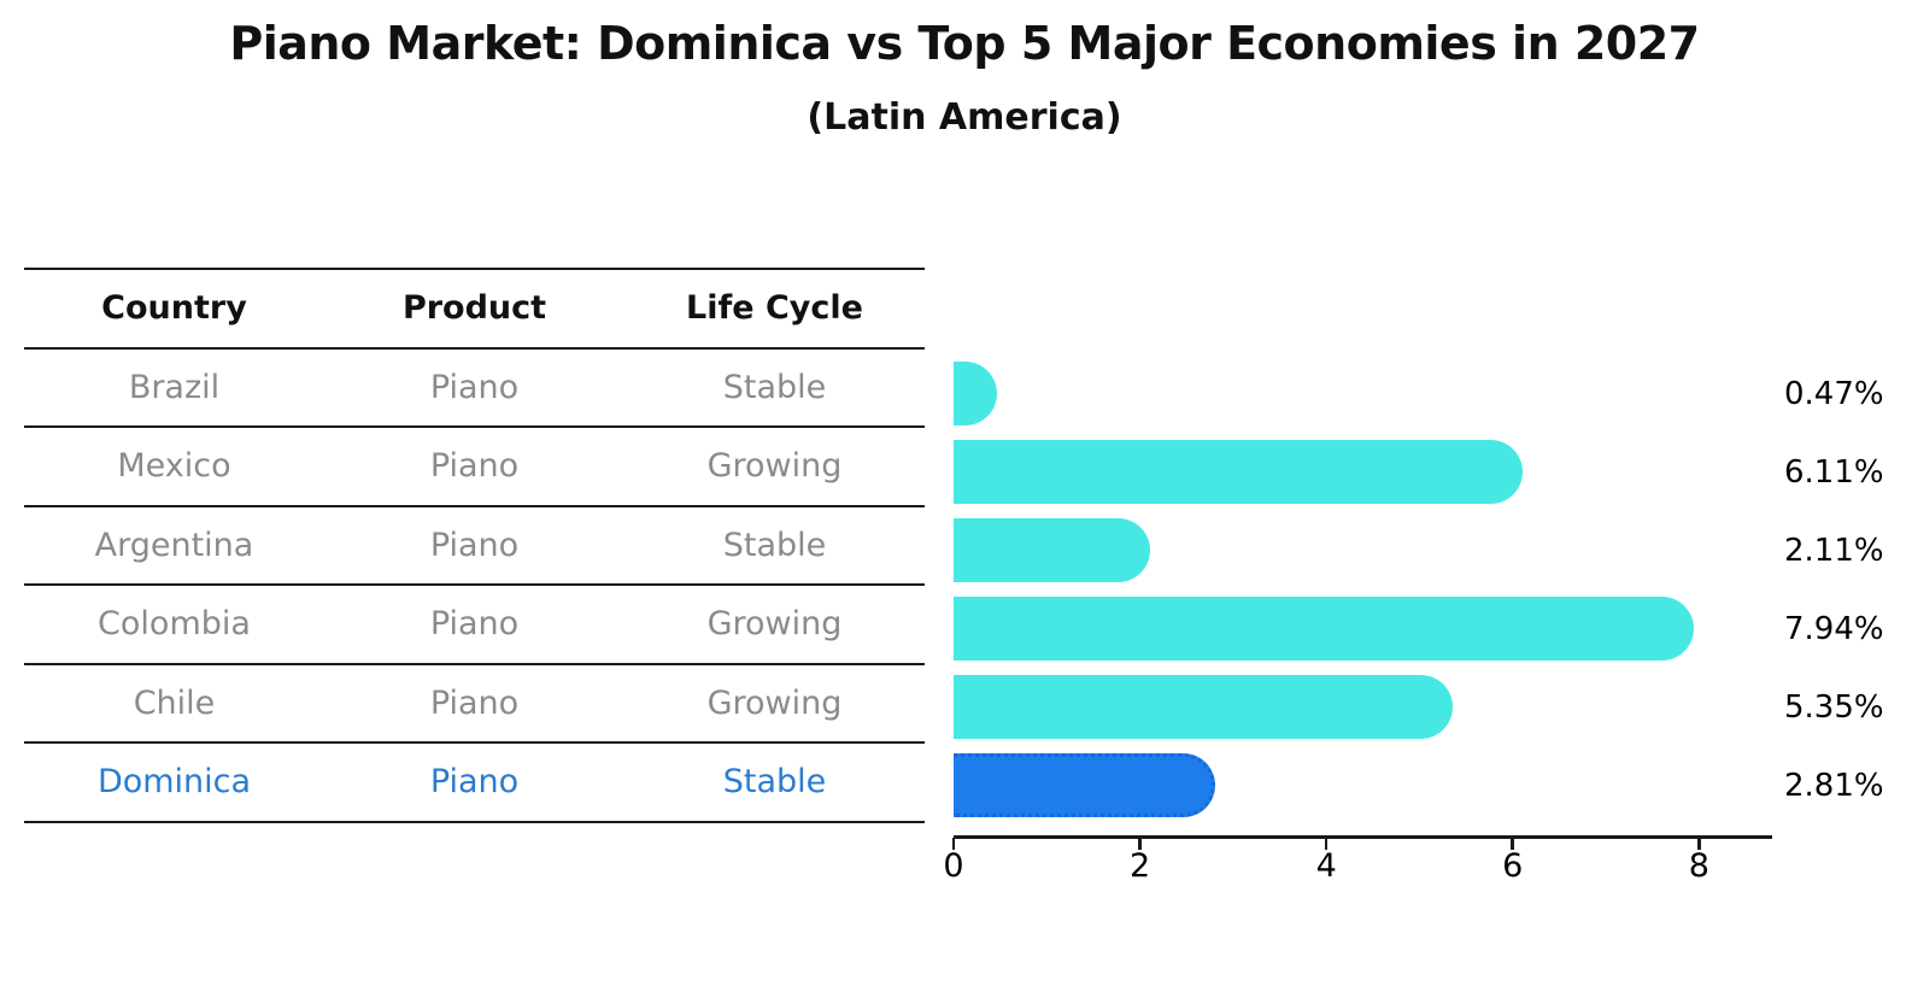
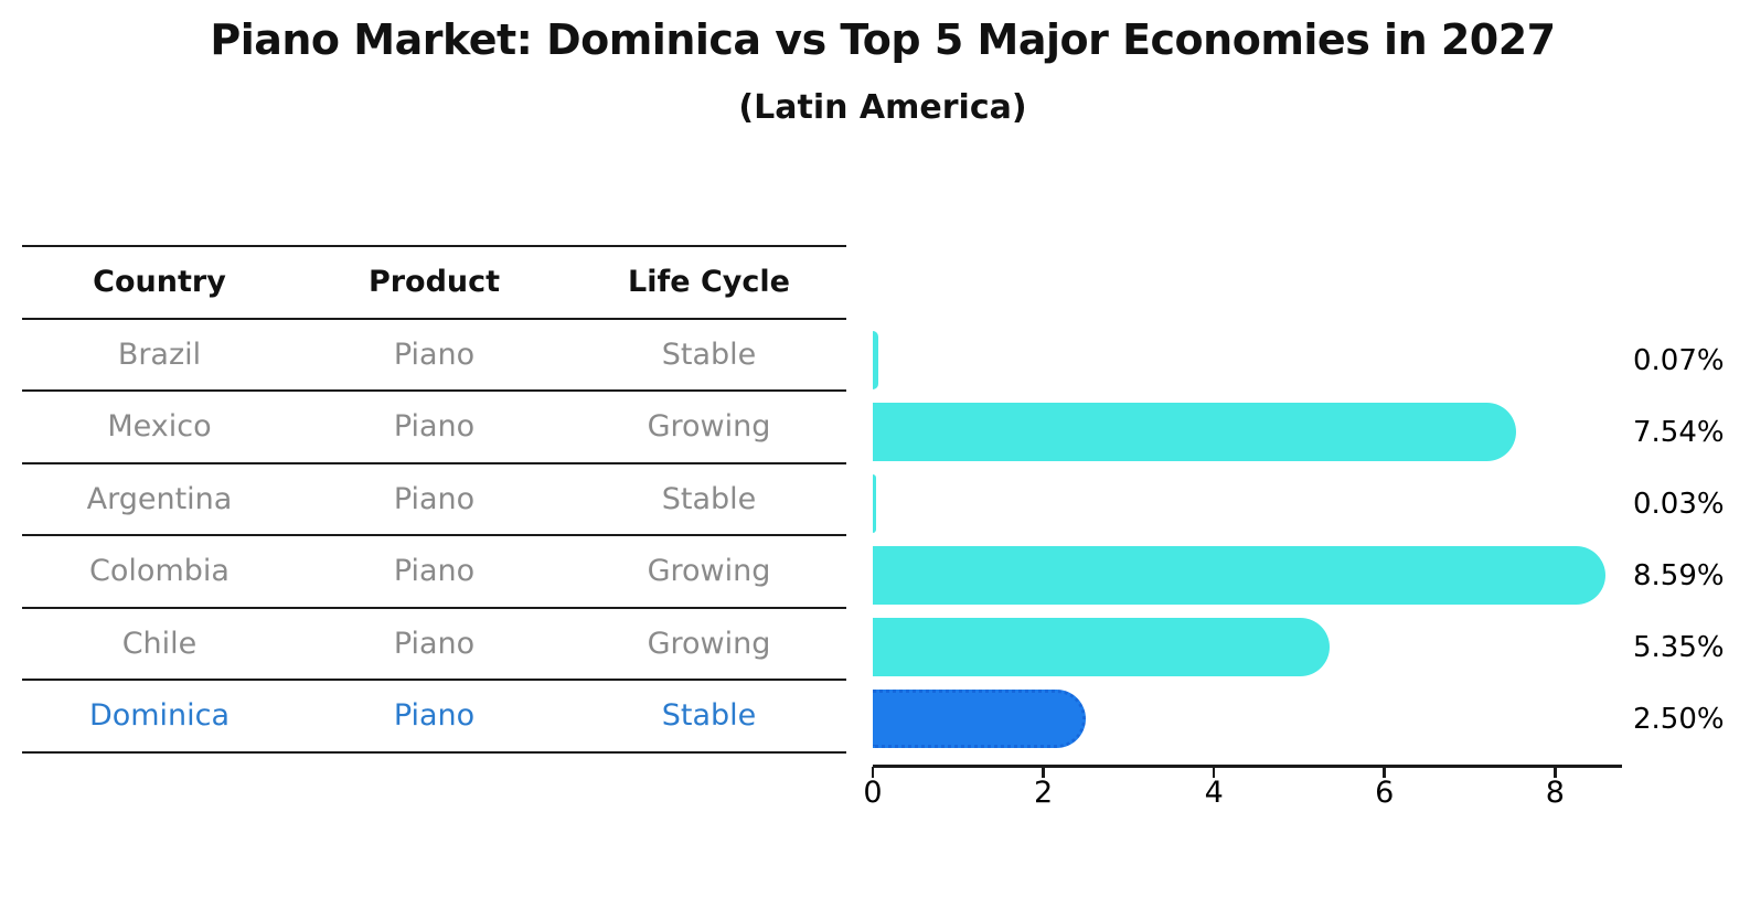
Brazil: 0.47% -> 0.07%
Mexico: 6.11% -> 7.54%
Argentina: 2.11% -> 0.03%
Colombia: 7.94% -> 8.59%
Dominica: 2.81% -> 2.50%
